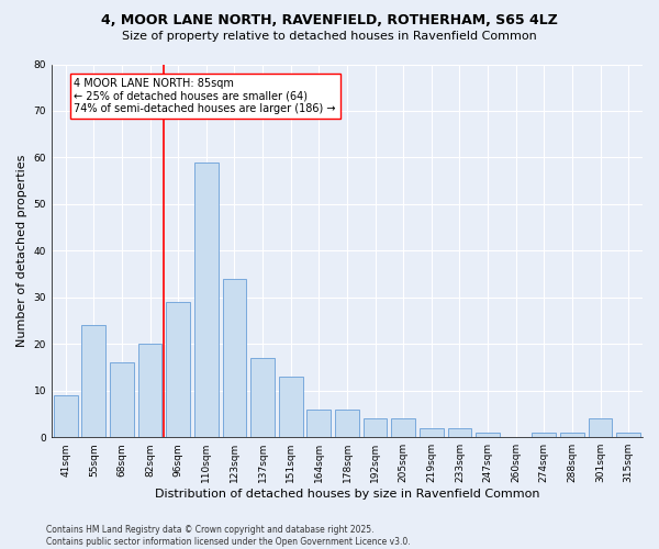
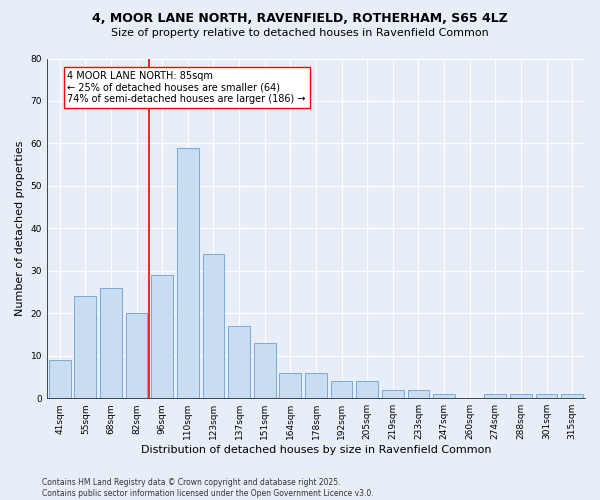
68sqm: 16 -> 26
301sqm: 4 -> 1
